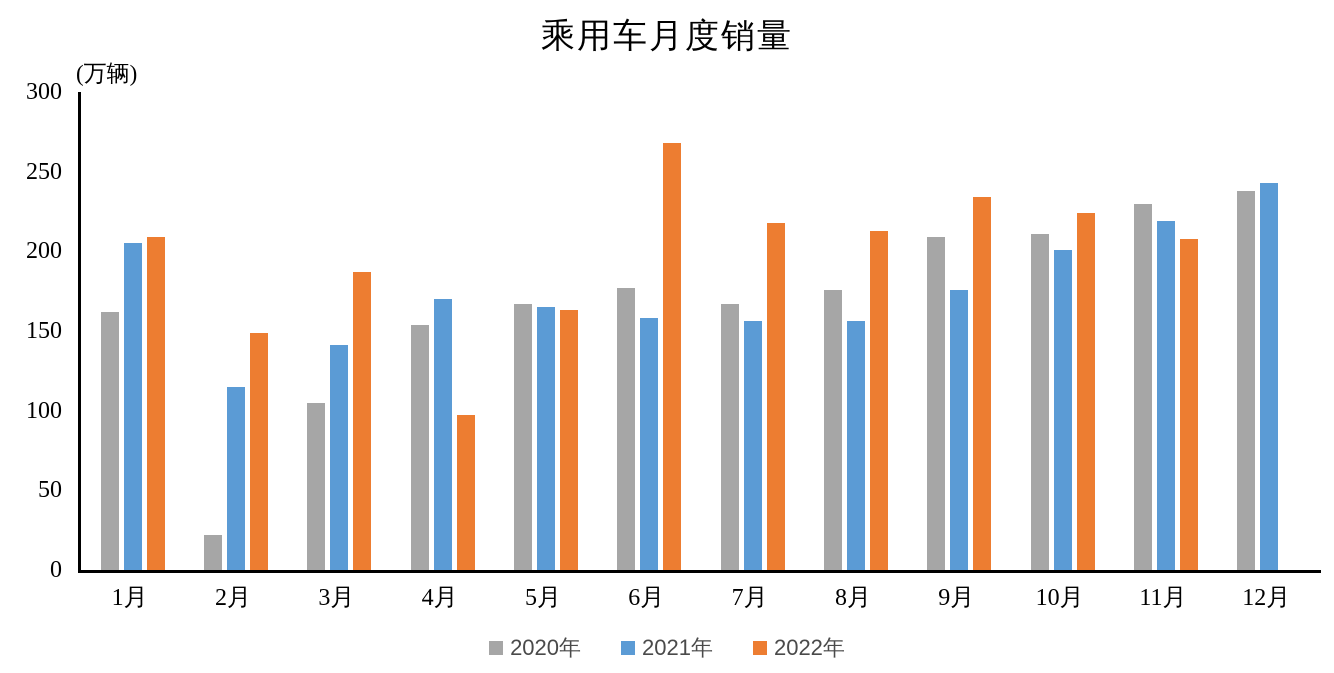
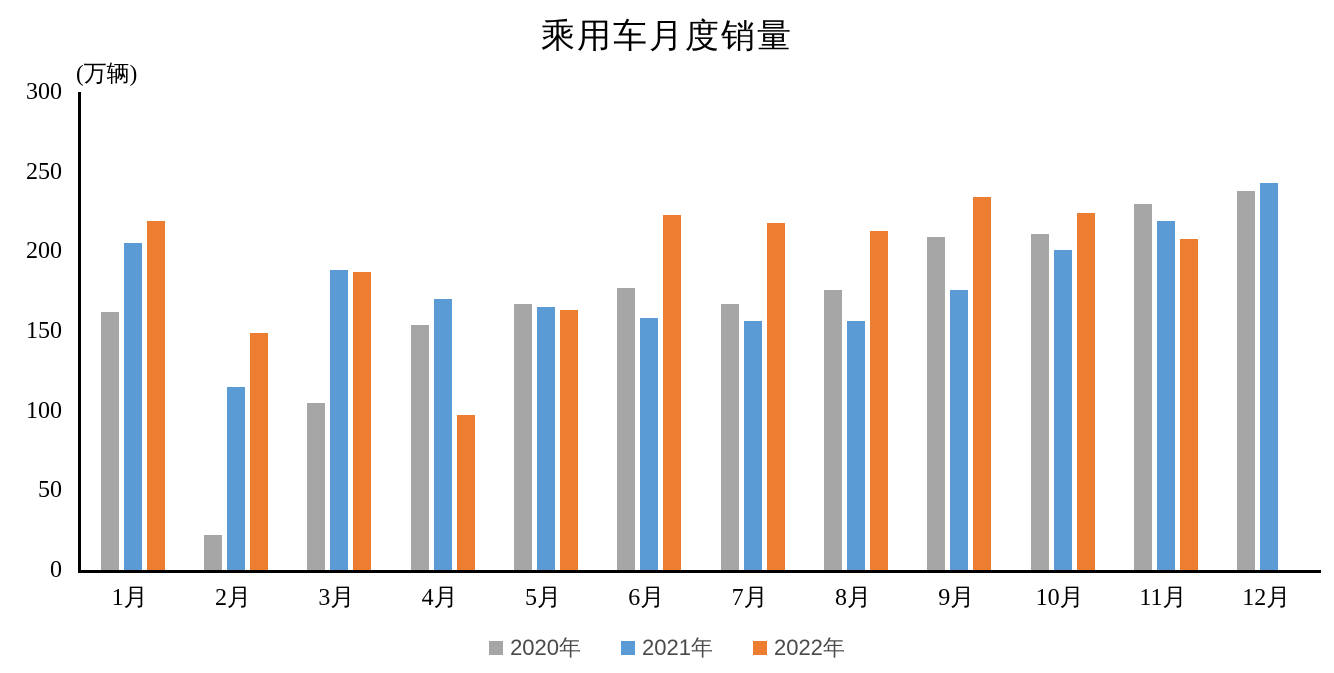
2022年/1月: 209 -> 219
2021年/3月: 141 -> 188
2022年/6月: 268 -> 223
